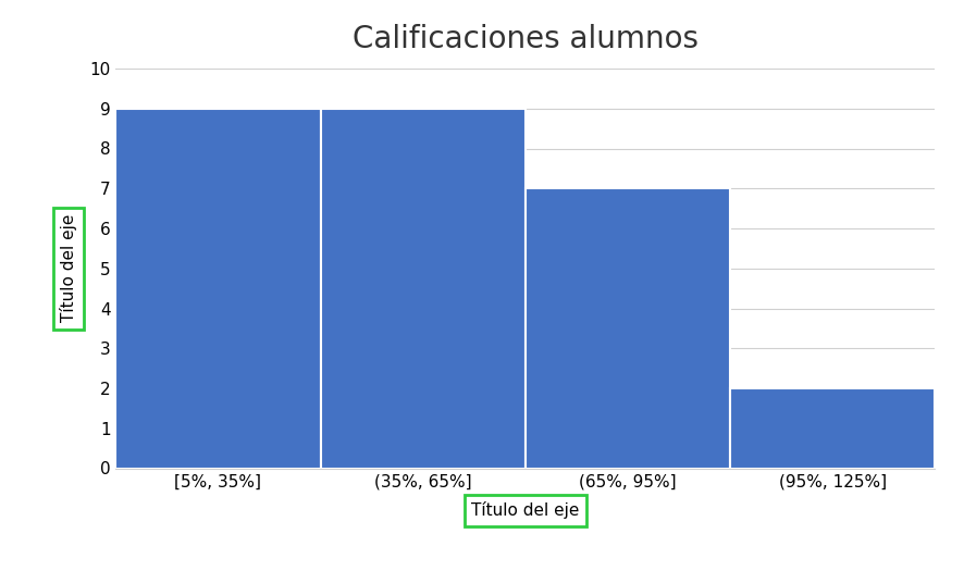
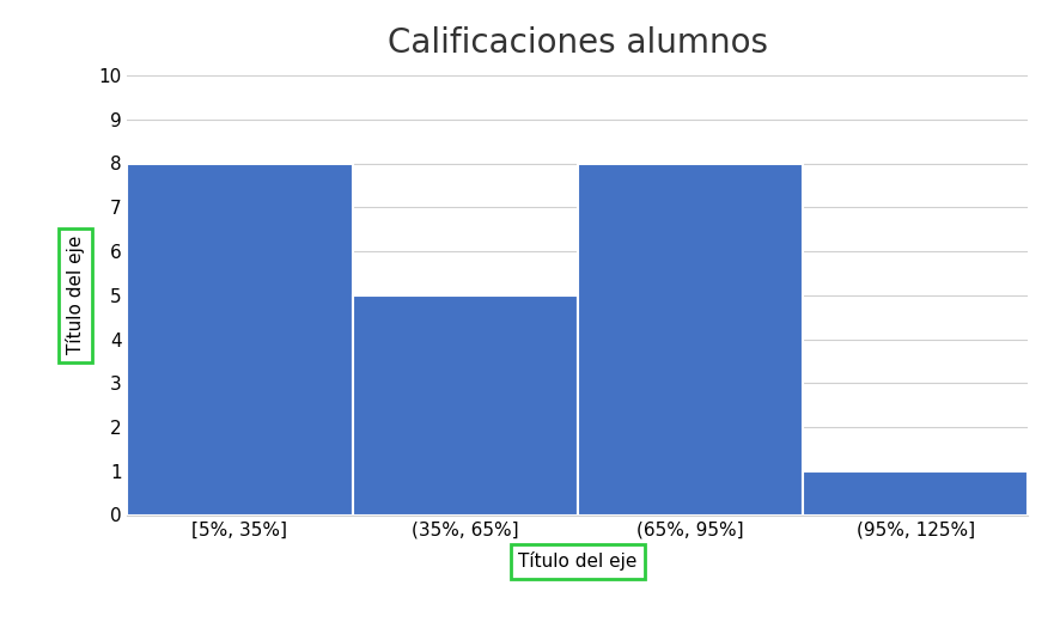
[5%, 35%]: 9 -> 8
(35%, 65%]: 9 -> 5
(65%, 95%]: 7 -> 8
(95%, 125%]: 2 -> 1
